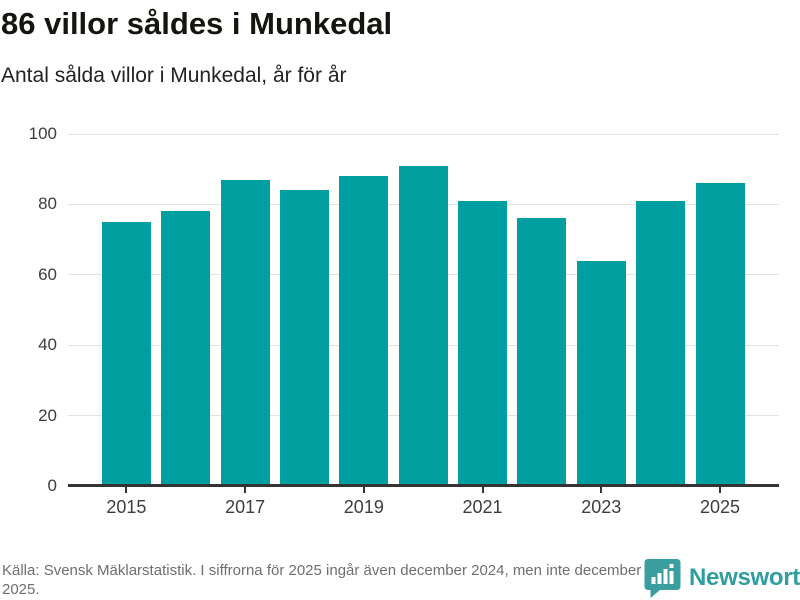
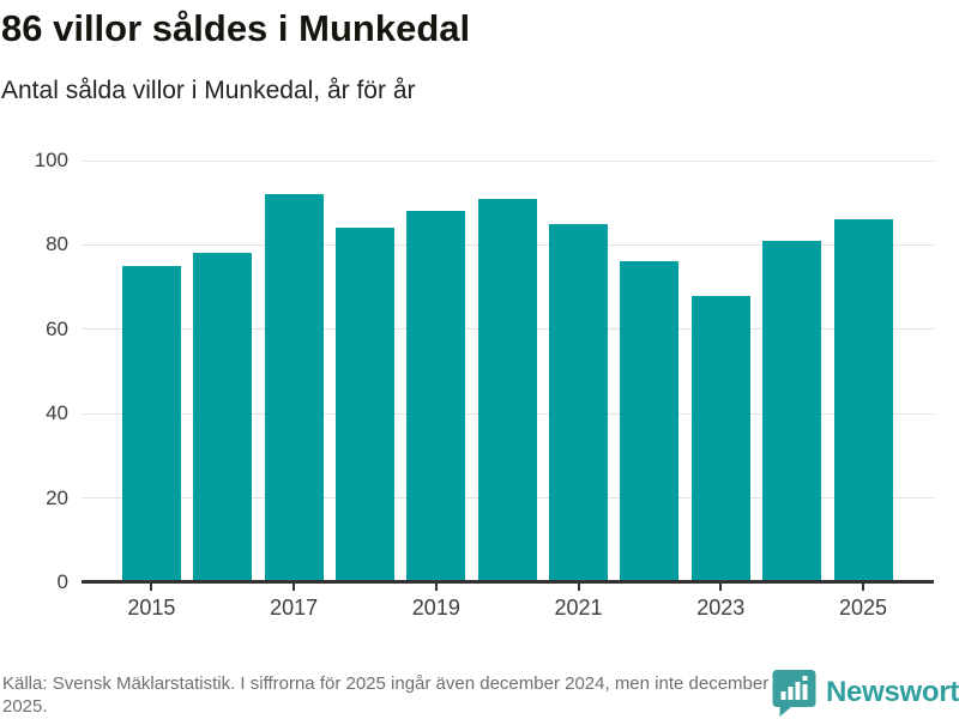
2017: 87 -> 92
2021: 81 -> 85
2023: 64 -> 68
